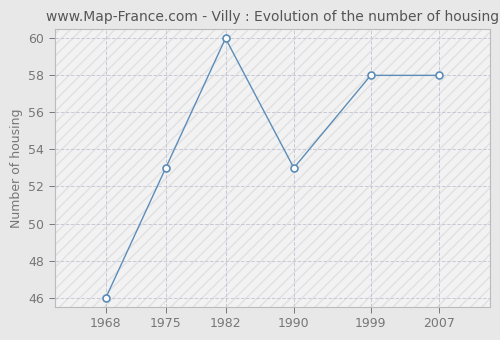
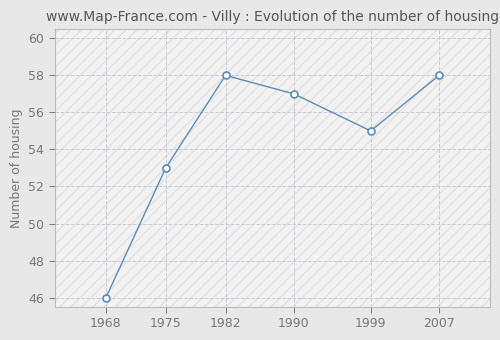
1982: 60 -> 58
1990: 53 -> 57
1999: 58 -> 55
